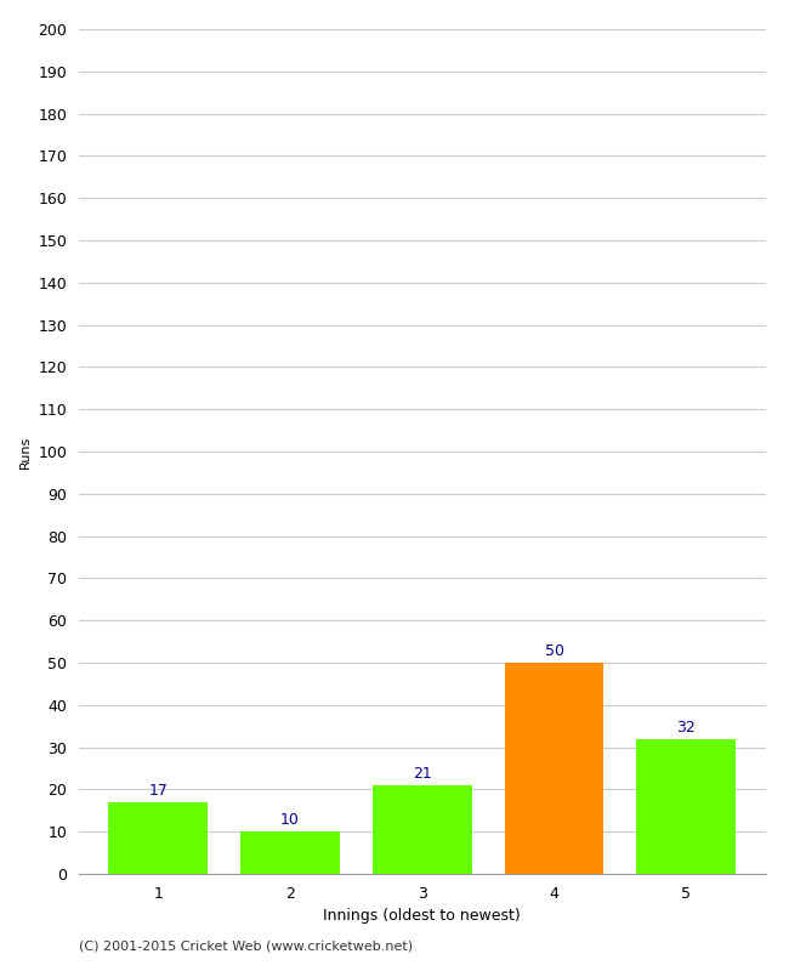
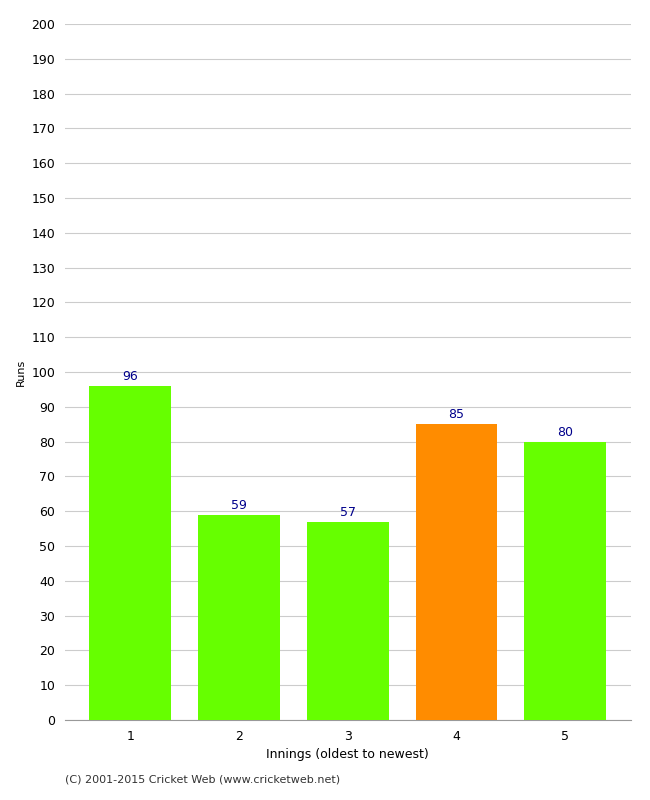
1: 17 -> 96
2: 10 -> 59
3: 21 -> 57
4: 50 -> 85
5: 32 -> 80
